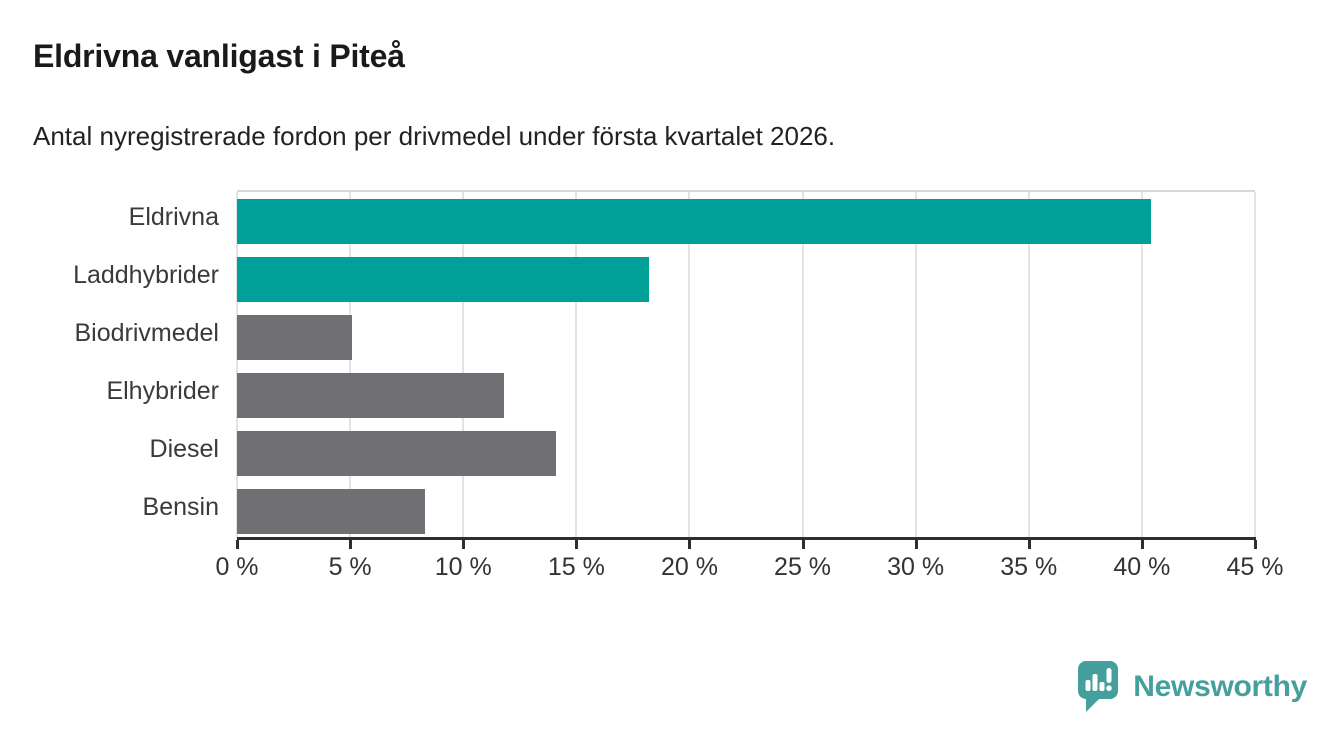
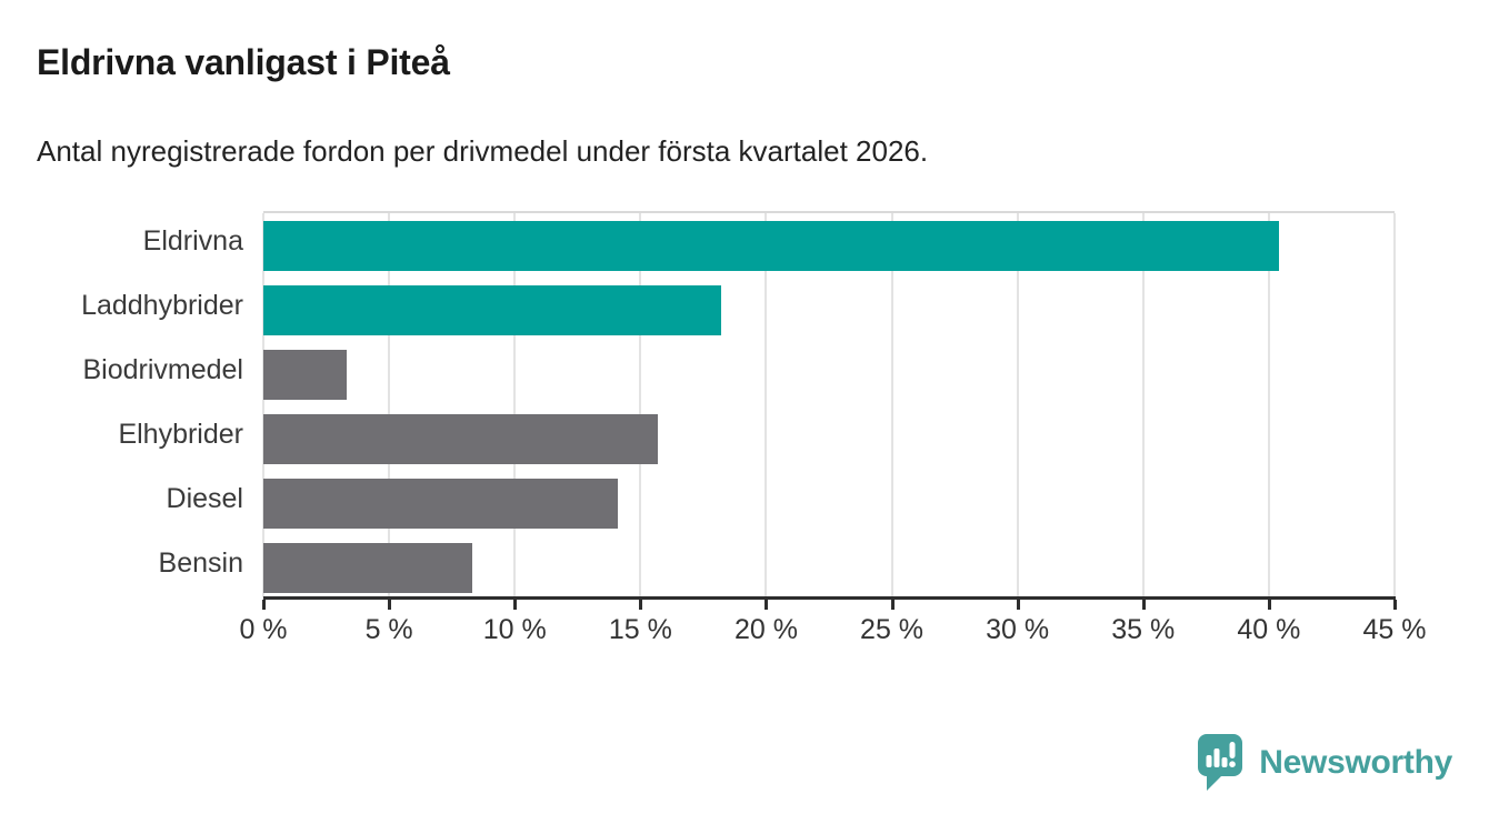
Biodrivmedel: 5.1% -> 3.3%
Elhybrider: 11.8% -> 15.7%
